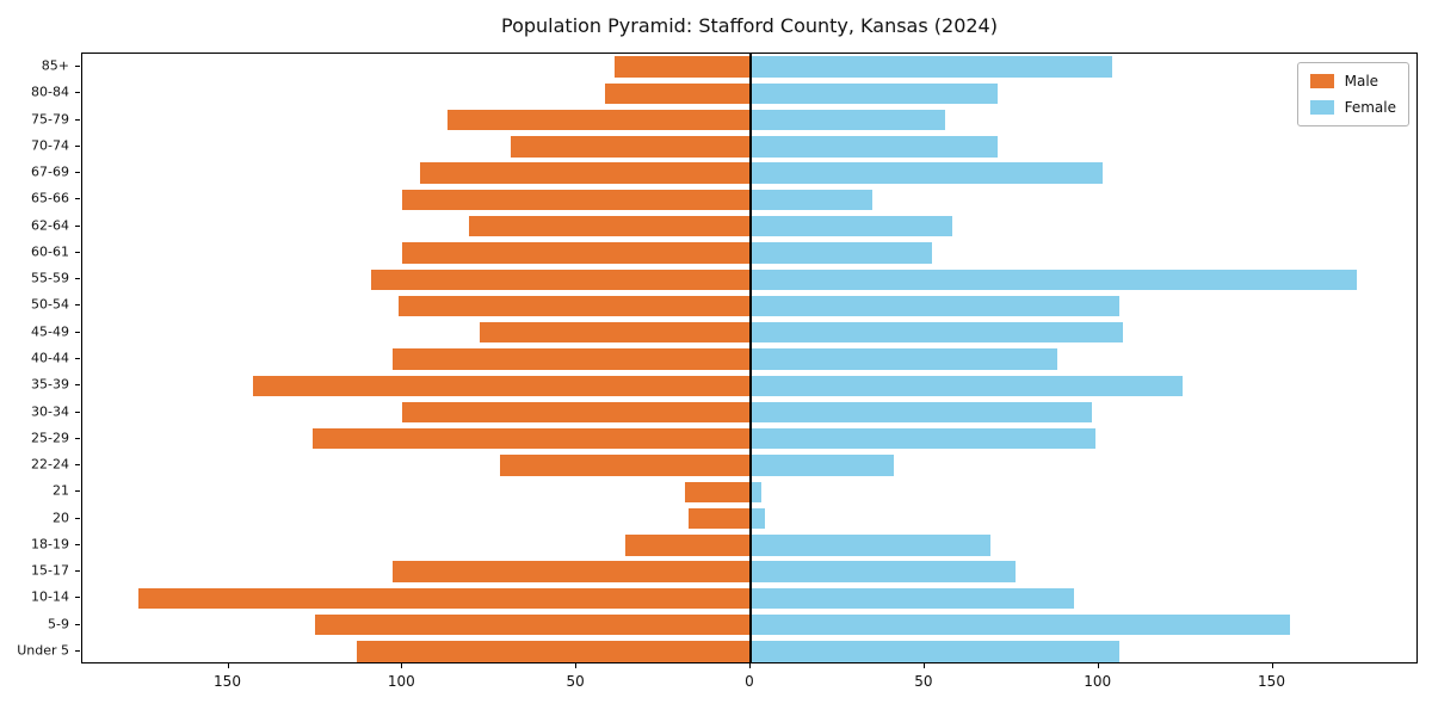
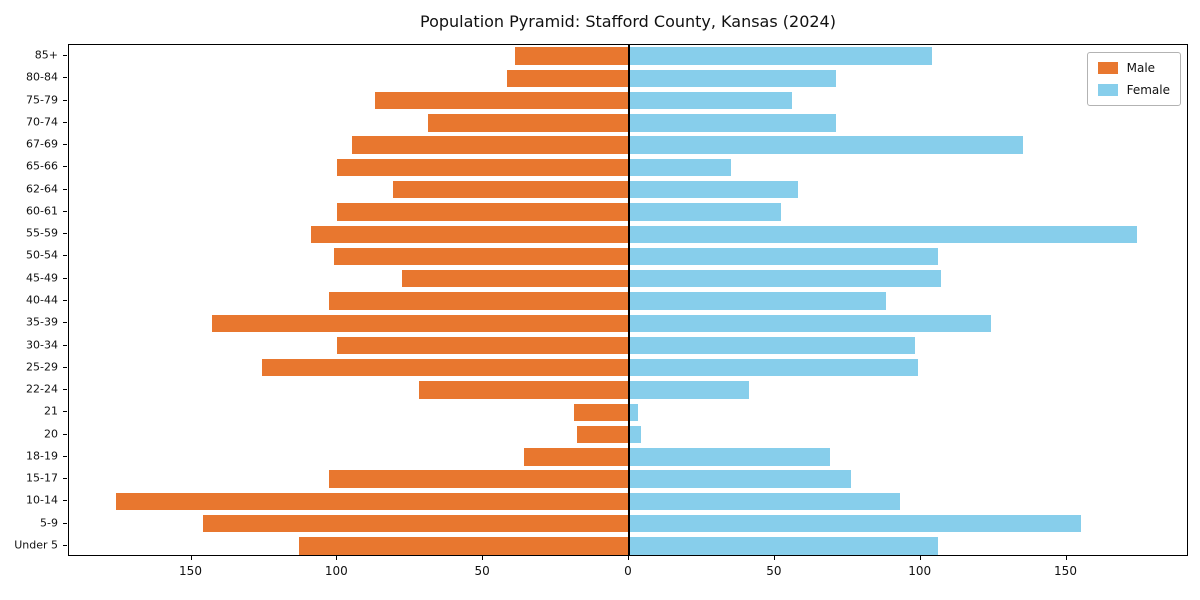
Female/67-69: 101 -> 135
Male/5-9: 125 -> 146
